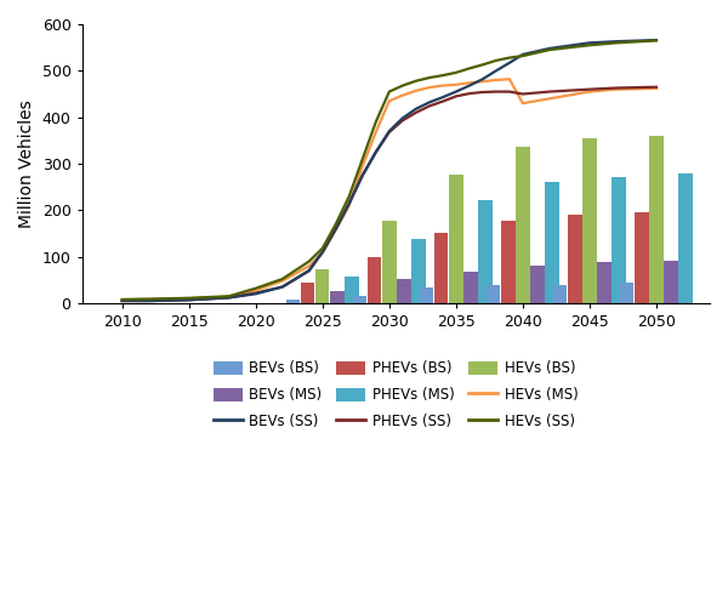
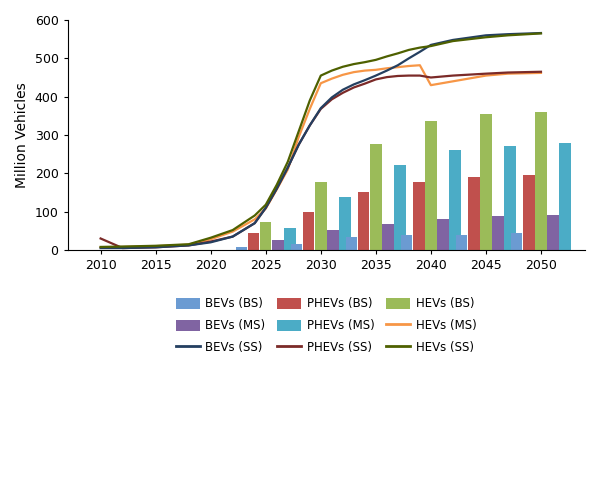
PHEVs (SS)/2010: 5 -> 30
